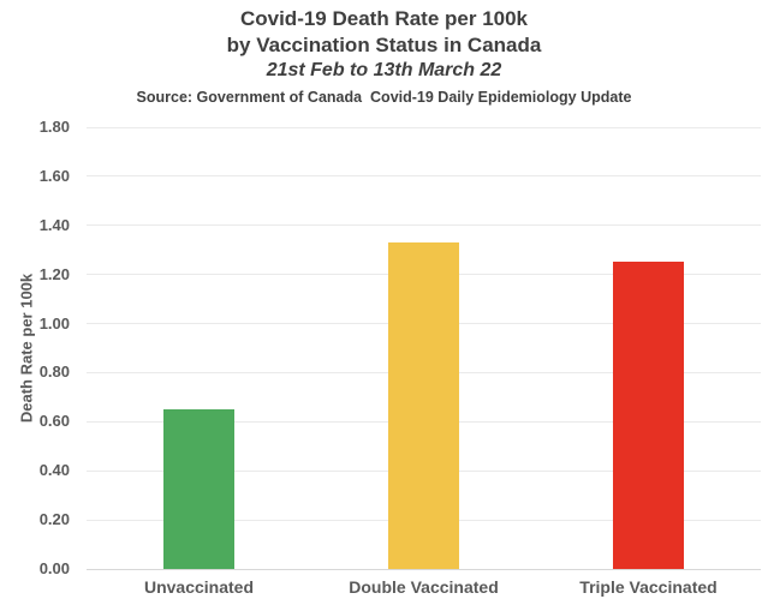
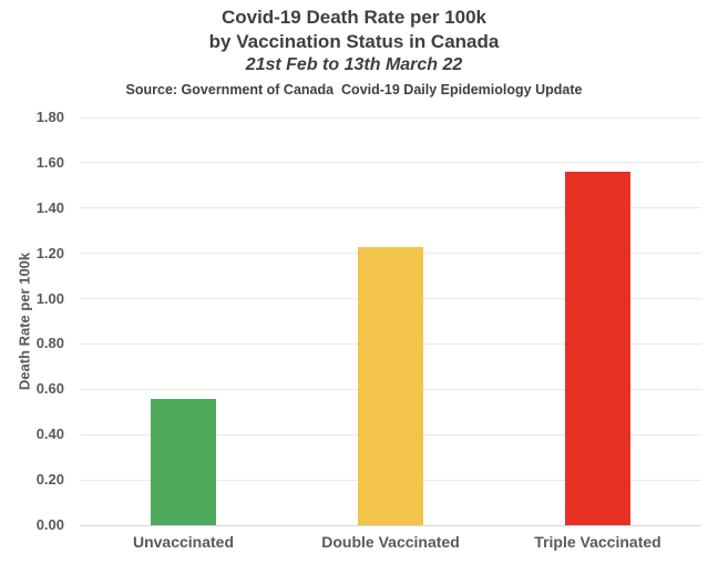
Unvaccinated: 0.65 -> 0.56
Double Vaccinated: 1.33 -> 1.23
Triple Vaccinated: 1.25 -> 1.56
